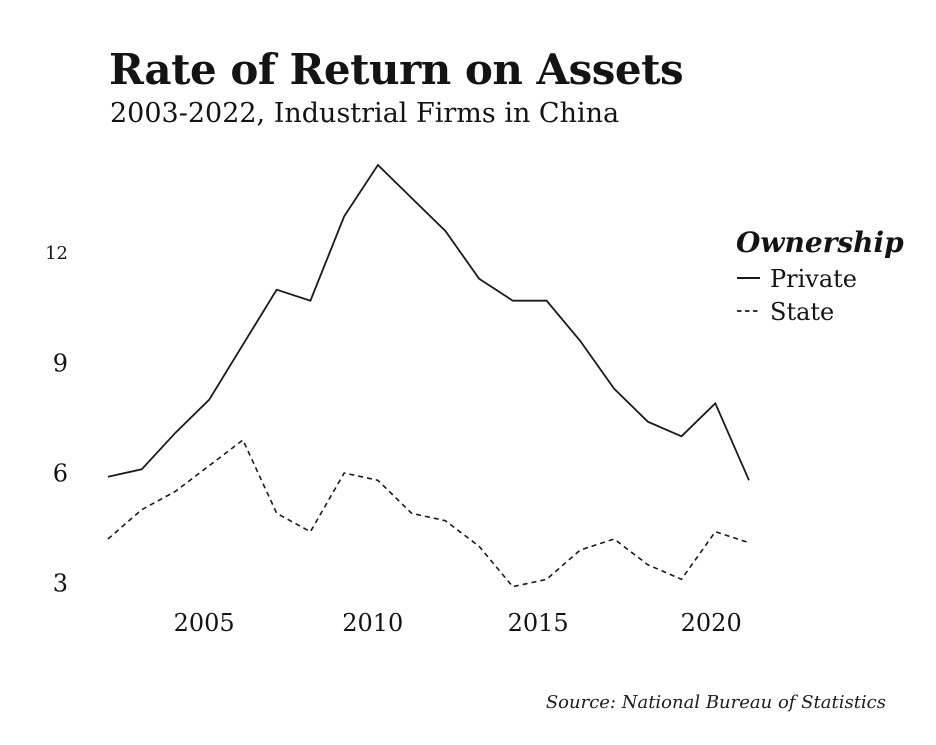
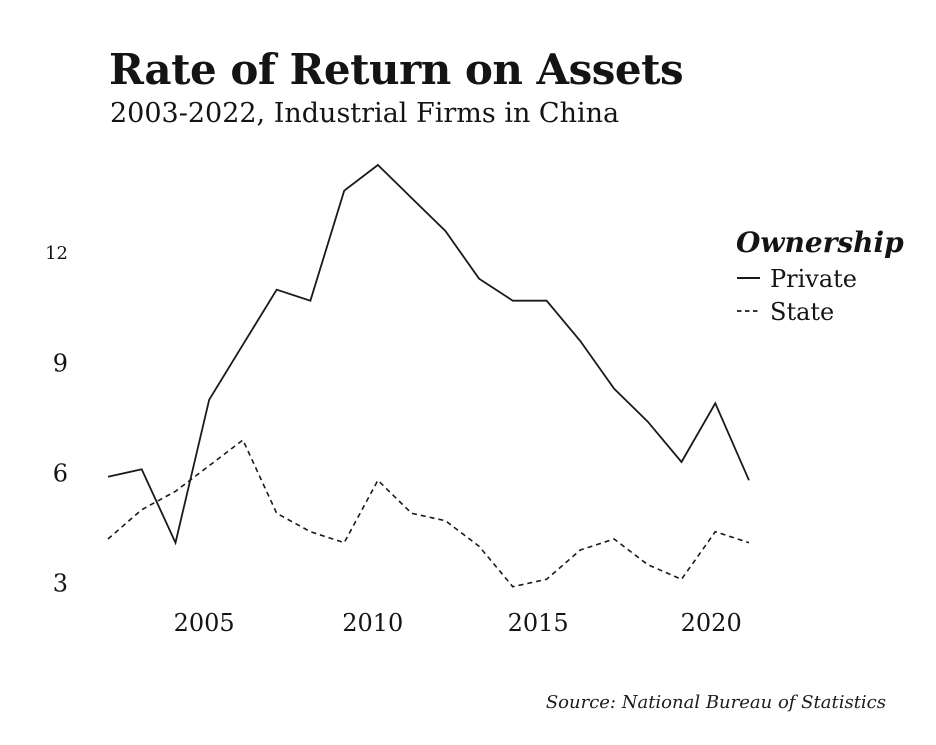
Private/2005: 7.1 -> 4.1
Private/2010: 13.0 -> 13.7
State/2010: 6.0 -> 4.1
Private/2020: 7.0 -> 6.3
